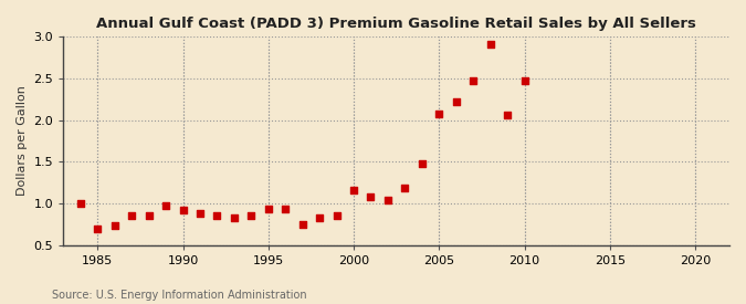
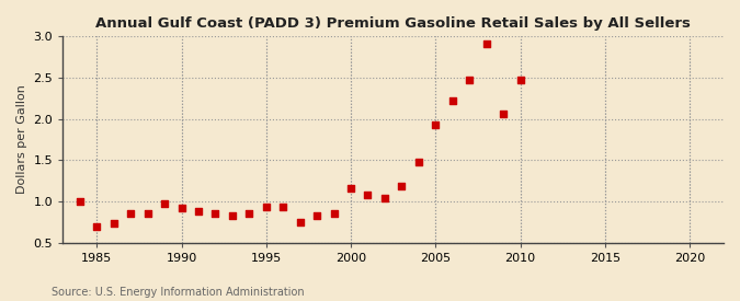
2005: 2.08 -> 1.93
